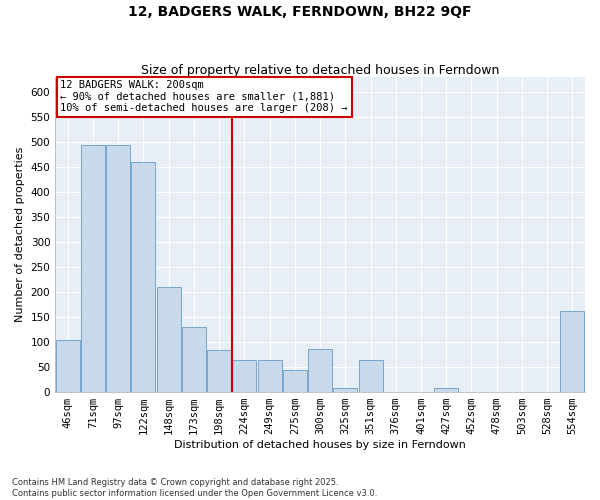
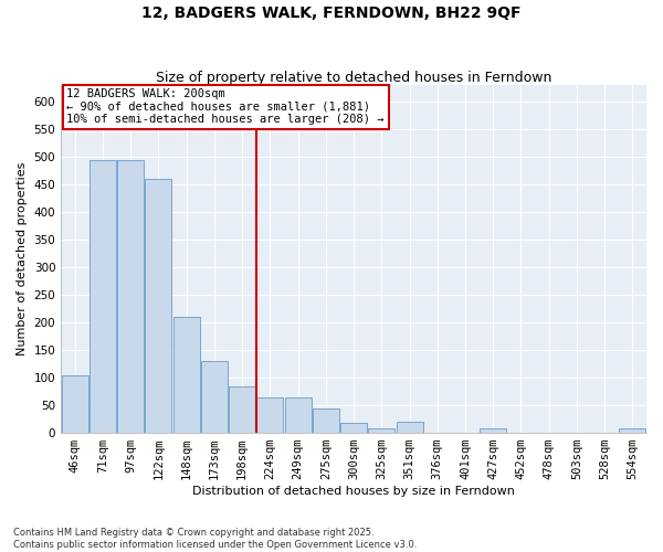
300sqm: 86 -> 18
351sqm: 64 -> 20
554sqm: 162 -> 8
